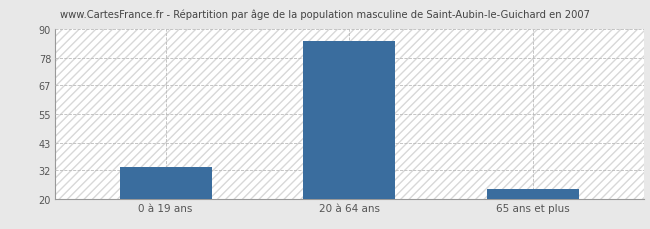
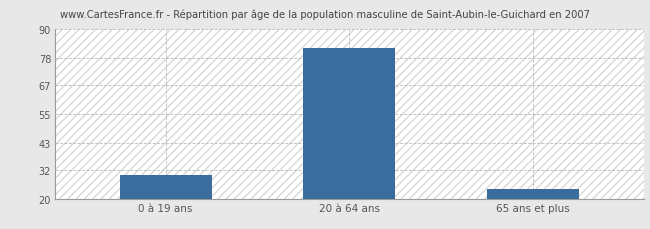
0 à 19 ans: 33 -> 30
20 à 64 ans: 85 -> 82
